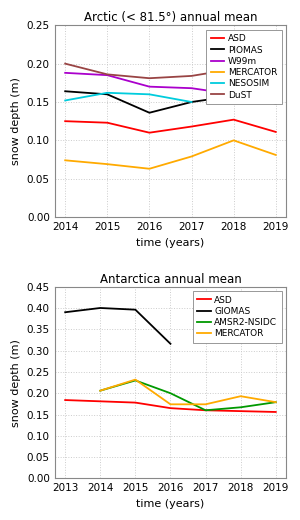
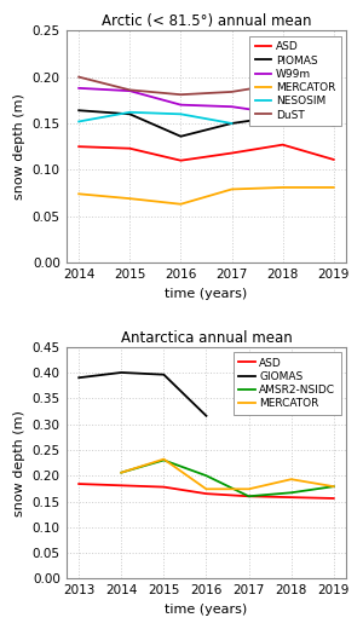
Arctic (< 81.5°) annual mean/MERCATOR/2018: 0.100 -> 0.081
